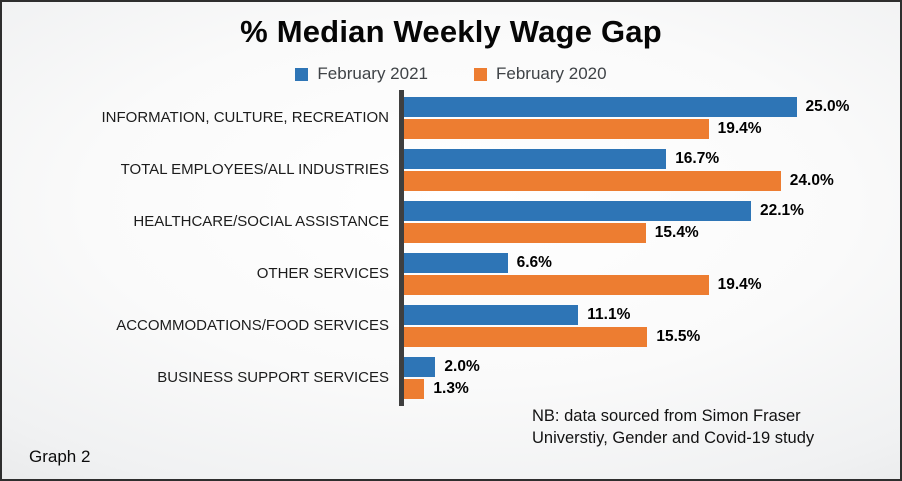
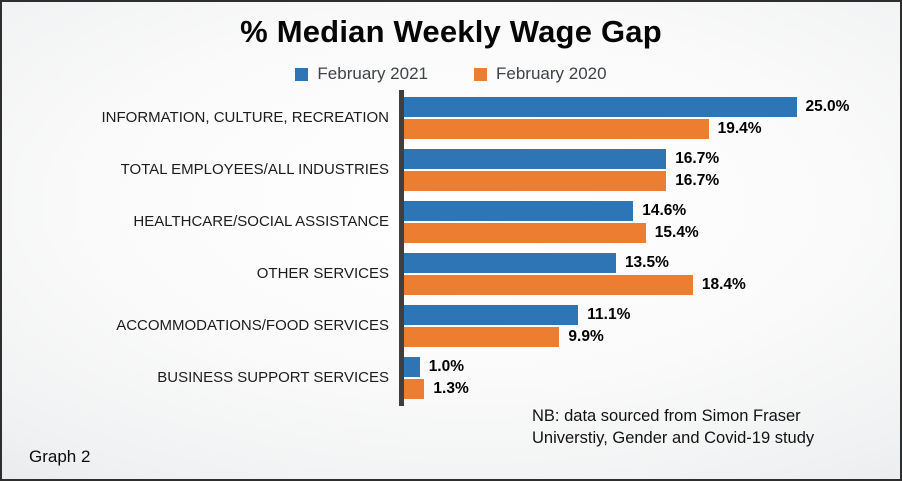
February 2020/TOTAL EMPLOYEES/ALL INDUSTRIES: 24.0% -> 16.7%
February 2021/HEALTHCARE/SOCIAL ASSISTANCE: 22.1% -> 14.6%
February 2021/OTHER SERVICES: 6.6% -> 13.5%
February 2020/OTHER SERVICES: 19.4% -> 18.4%
February 2020/ACCOMMODATIONS/FOOD SERVICES: 15.5% -> 9.9%
February 2021/BUSINESS SUPPORT SERVICES: 2.0% -> 1.0%
